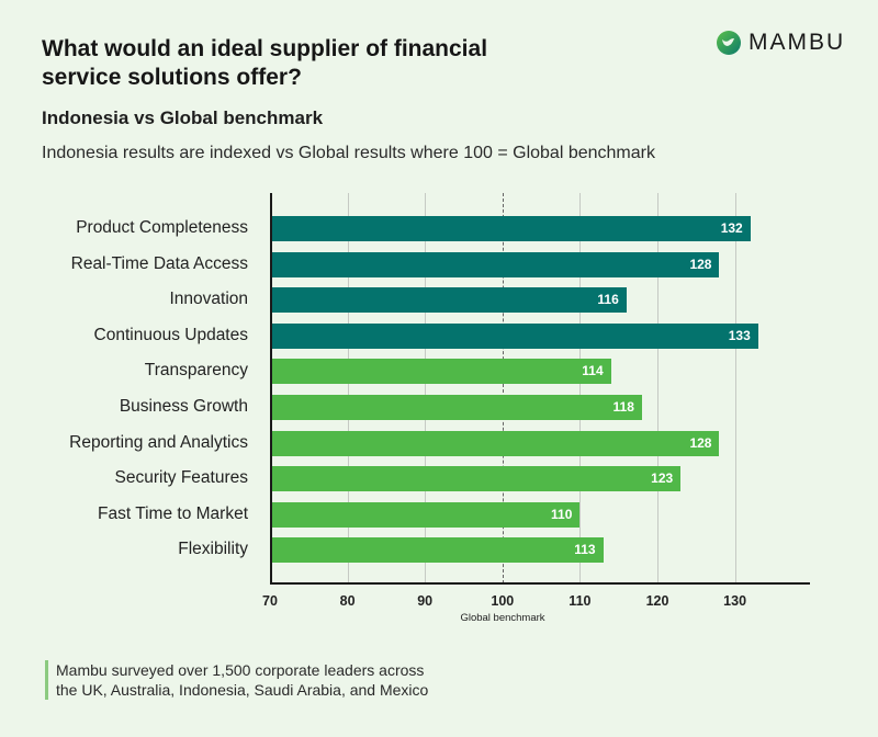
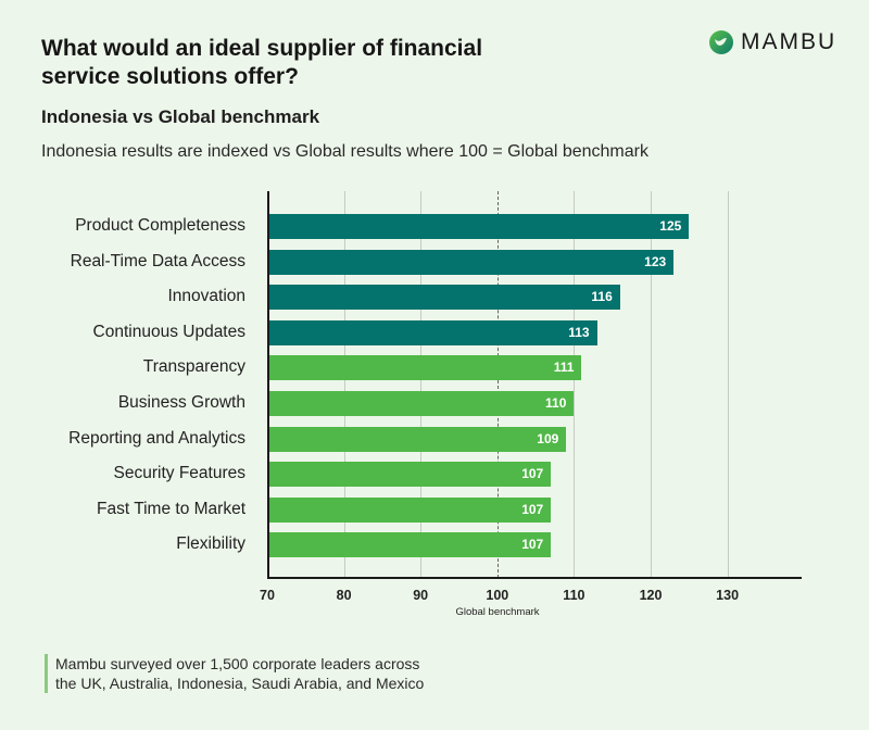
Product Completeness: 132 -> 125
Real-Time Data Access: 128 -> 123
Continuous Updates: 133 -> 113
Transparency: 114 -> 111
Business Growth: 118 -> 110
Reporting and Analytics: 128 -> 109
Security Features: 123 -> 107
Fast Time to Market: 110 -> 107
Flexibility: 113 -> 107
